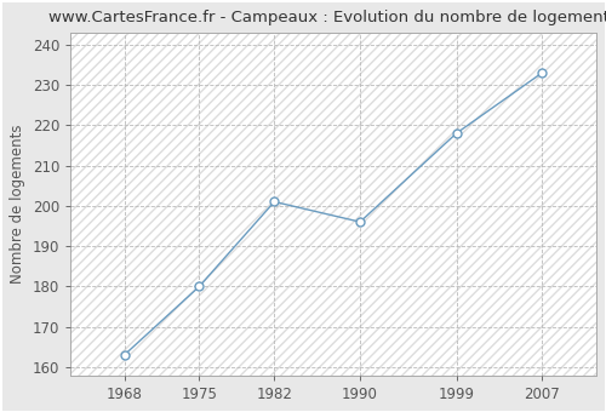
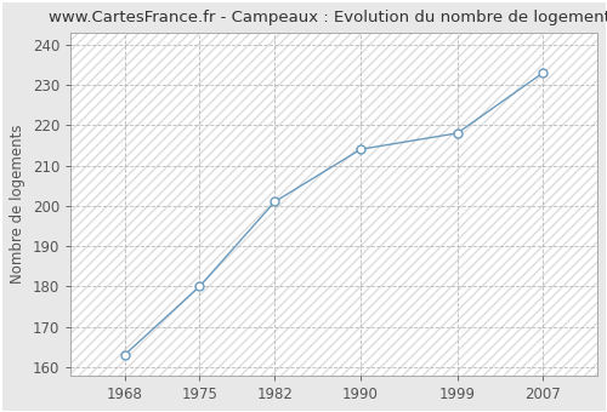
1990: 196 -> 214
